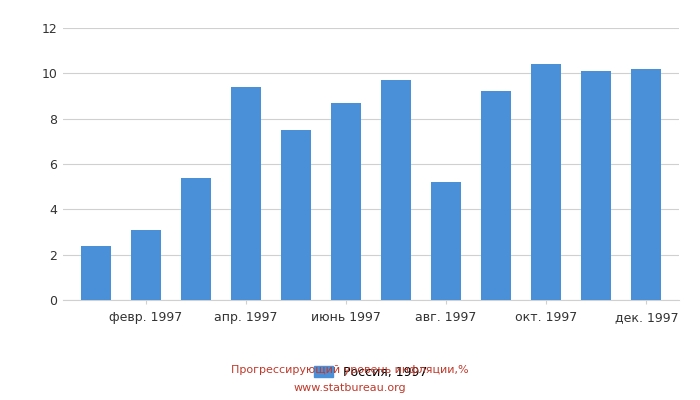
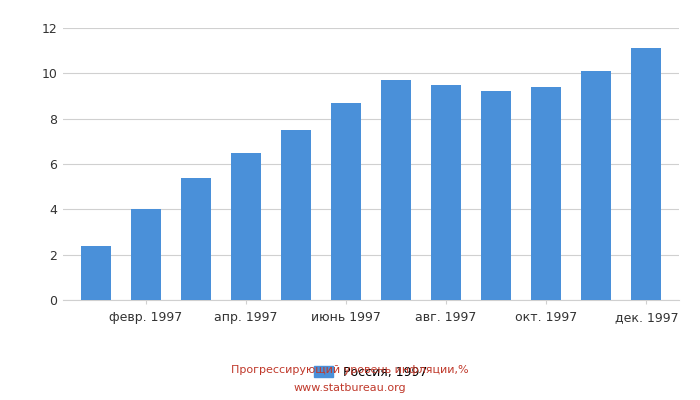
февр. 1997: 3.1 -> 4.0
апр. 1997: 9.4 -> 6.5
авг. 1997: 5.2 -> 9.5
окт. 1997: 10.4 -> 9.4
дек. 1997: 10.2 -> 11.1
